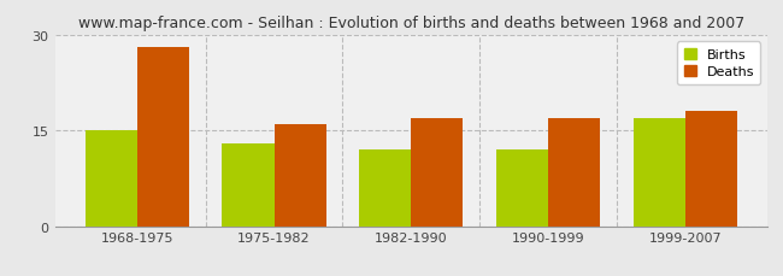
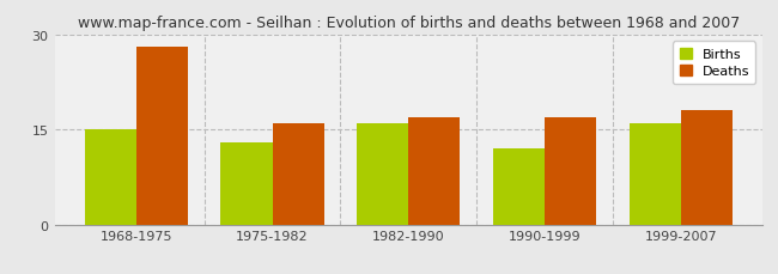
Births/1982-1990: 12 -> 16
Births/1999-2007: 17 -> 16
